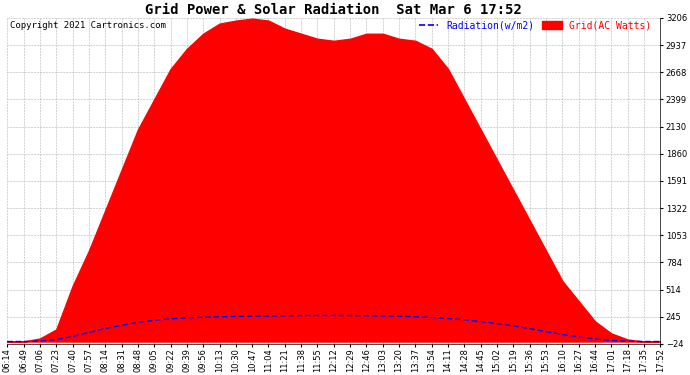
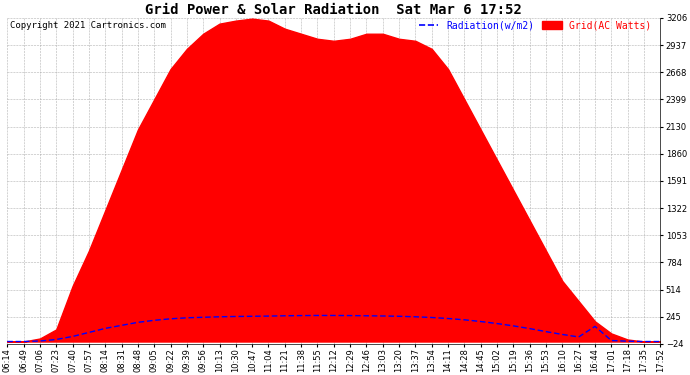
Radiation(w/m2)/16:44: 20 -> 150
